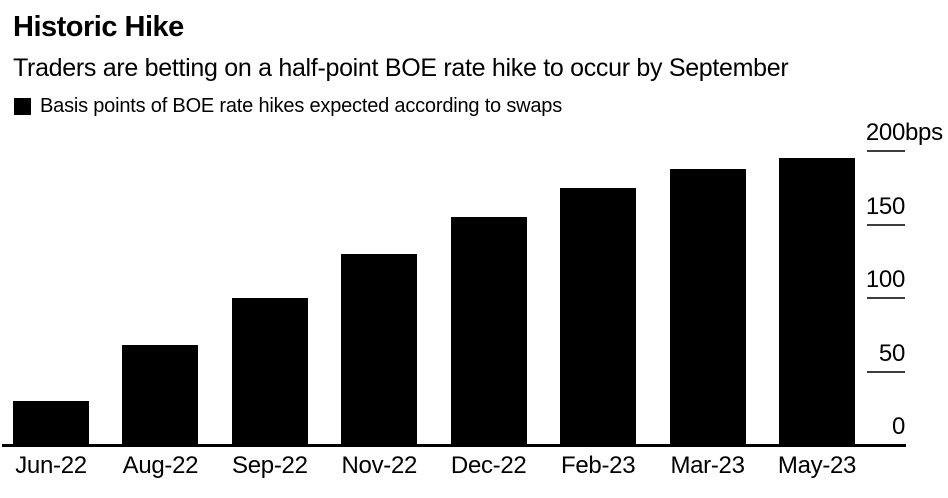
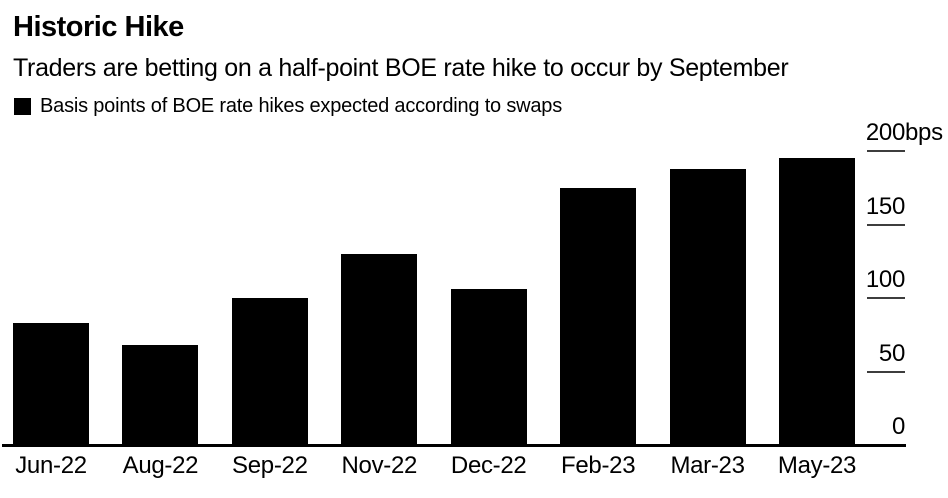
Jun-22: 30 -> 83
Dec-22: 155 -> 106
